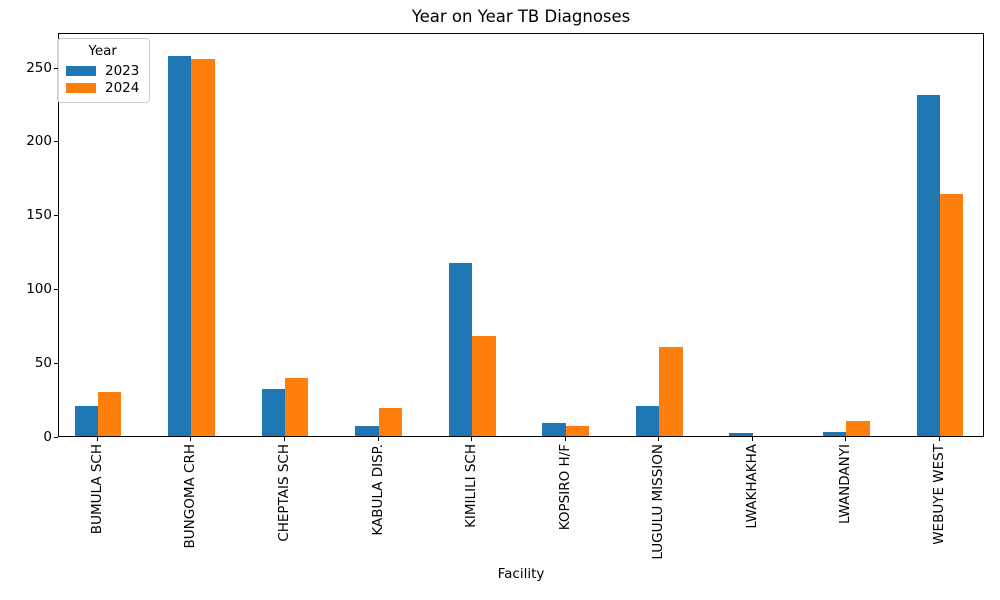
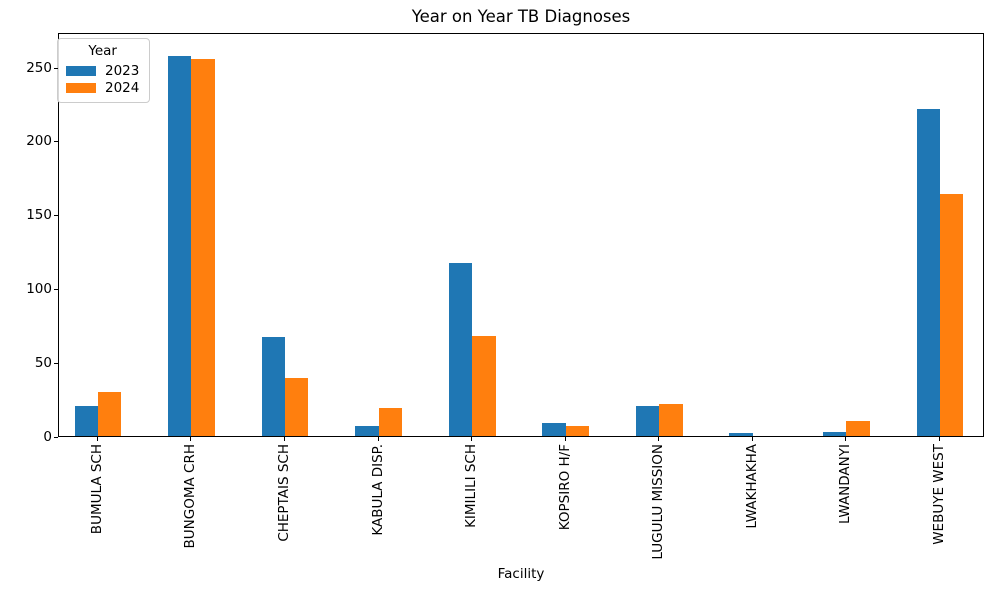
2023/CHEPTAIS SCH: 32 -> 67
2024/LUGULU MISSION: 60 -> 22
2023/WEBUYE WEST: 231 -> 221
